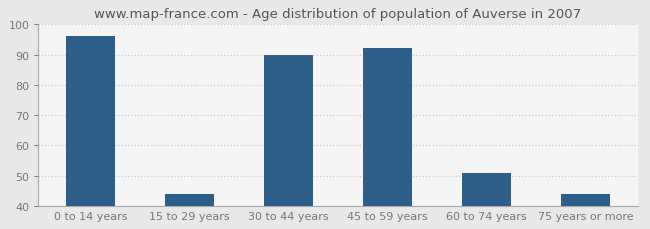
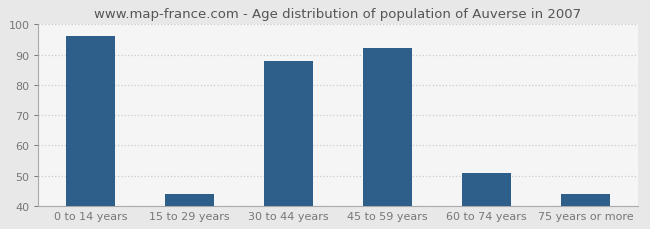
30 to 44 years: 90 -> 88
